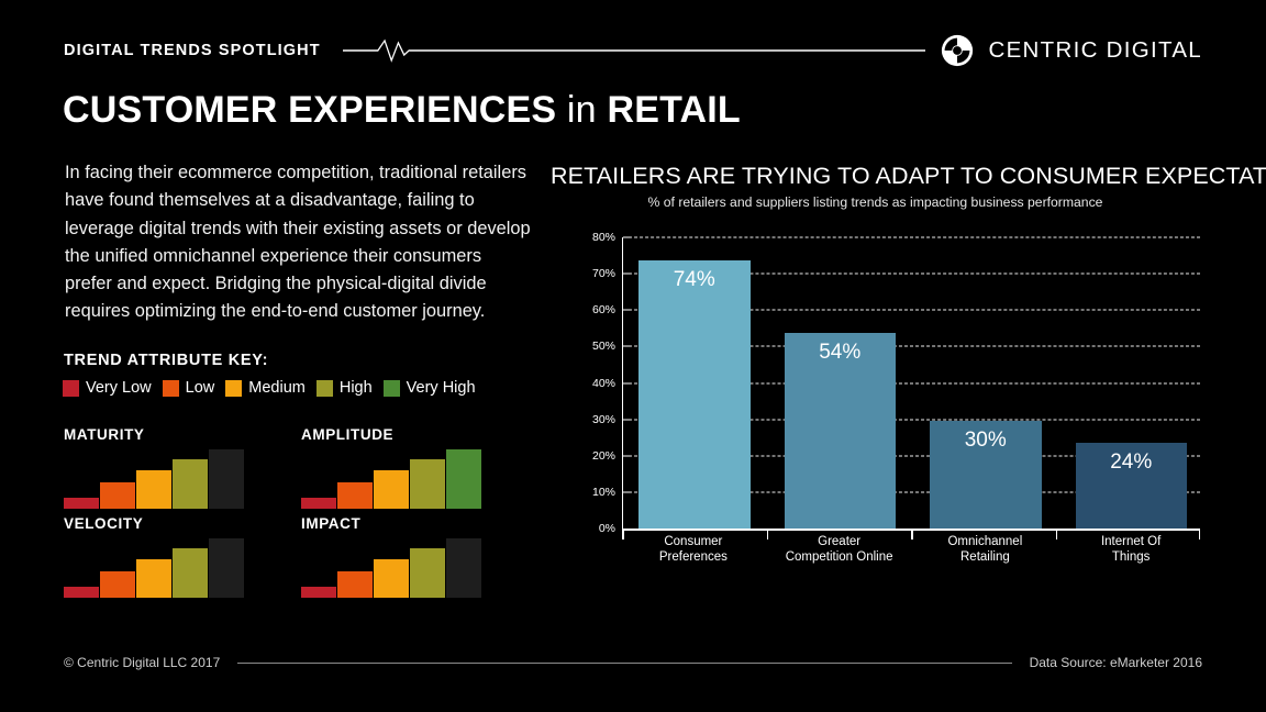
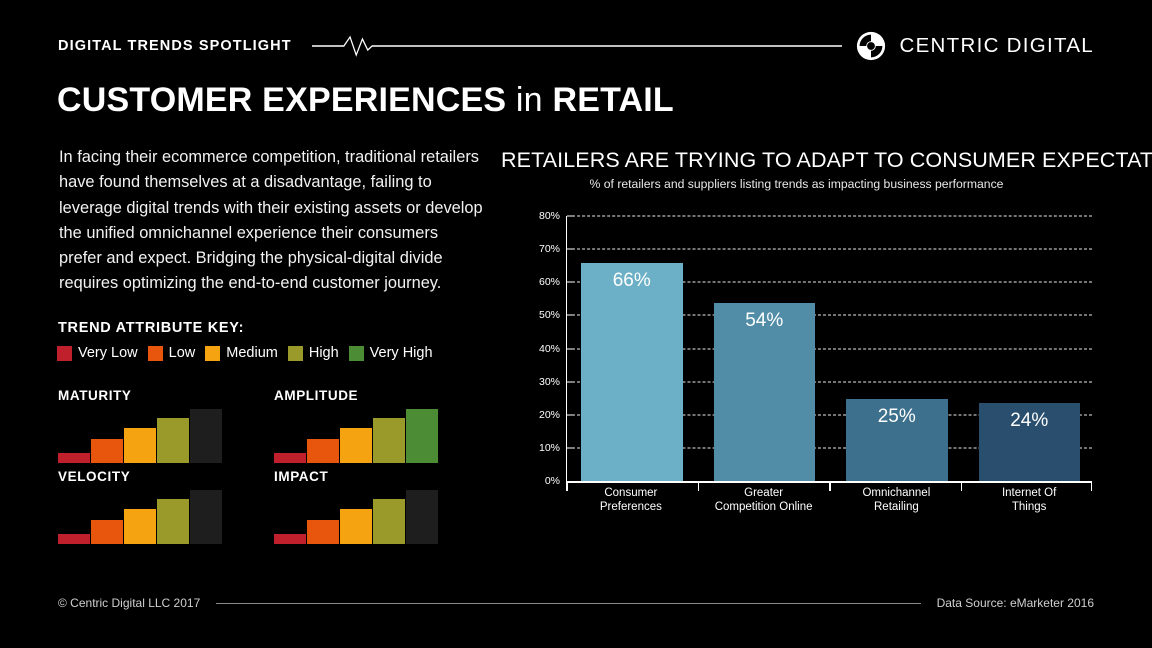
Consumer Preferences: 74% -> 66%
Omnichannel Retailing: 30% -> 25%
